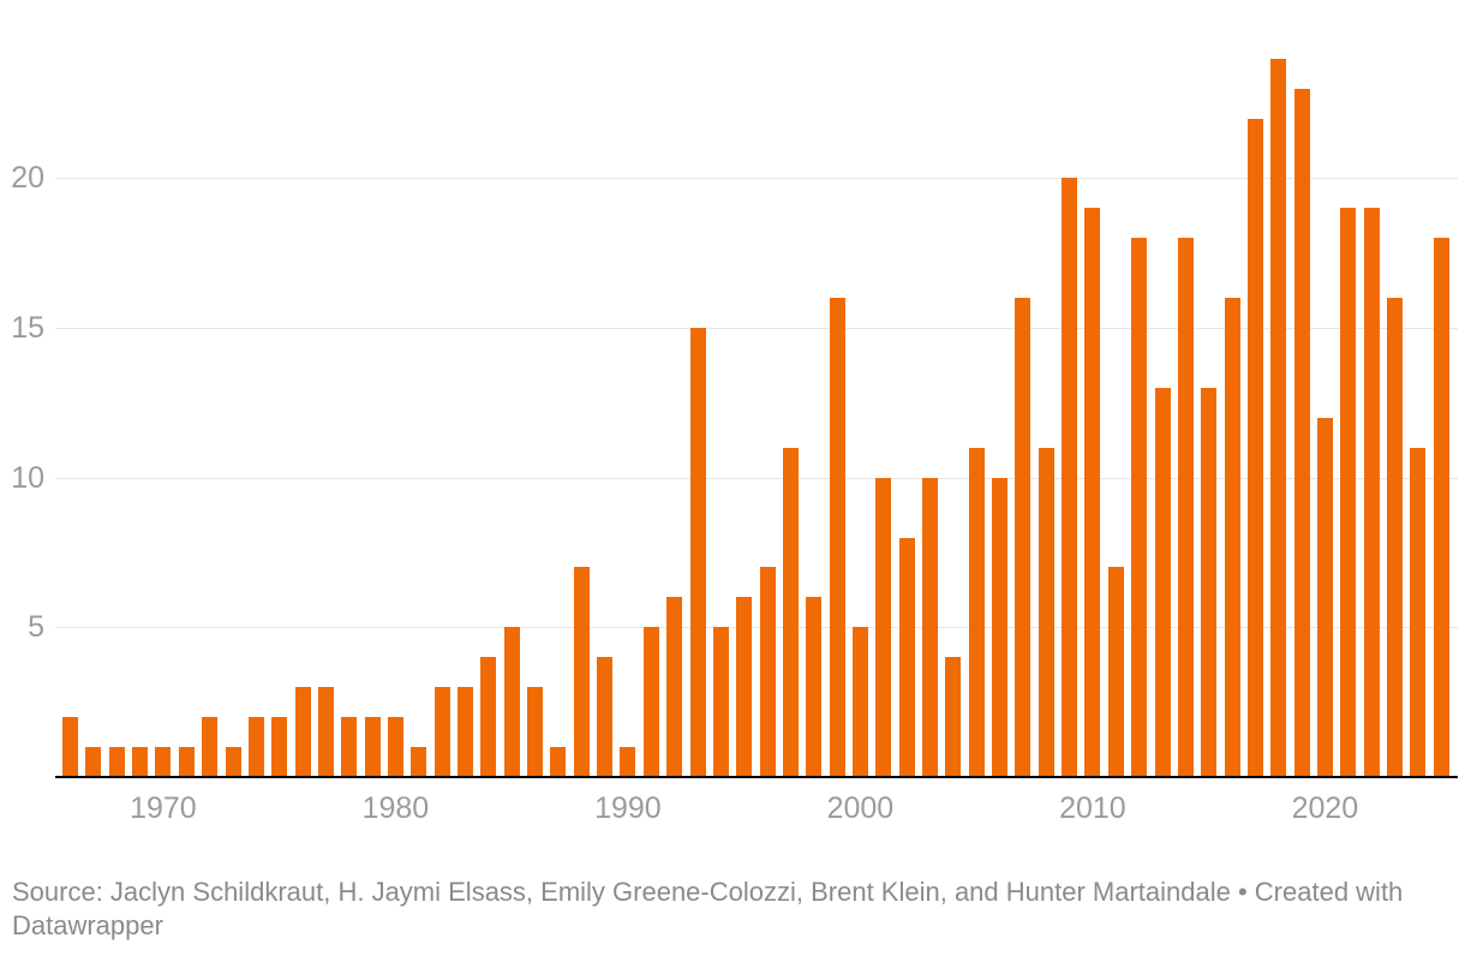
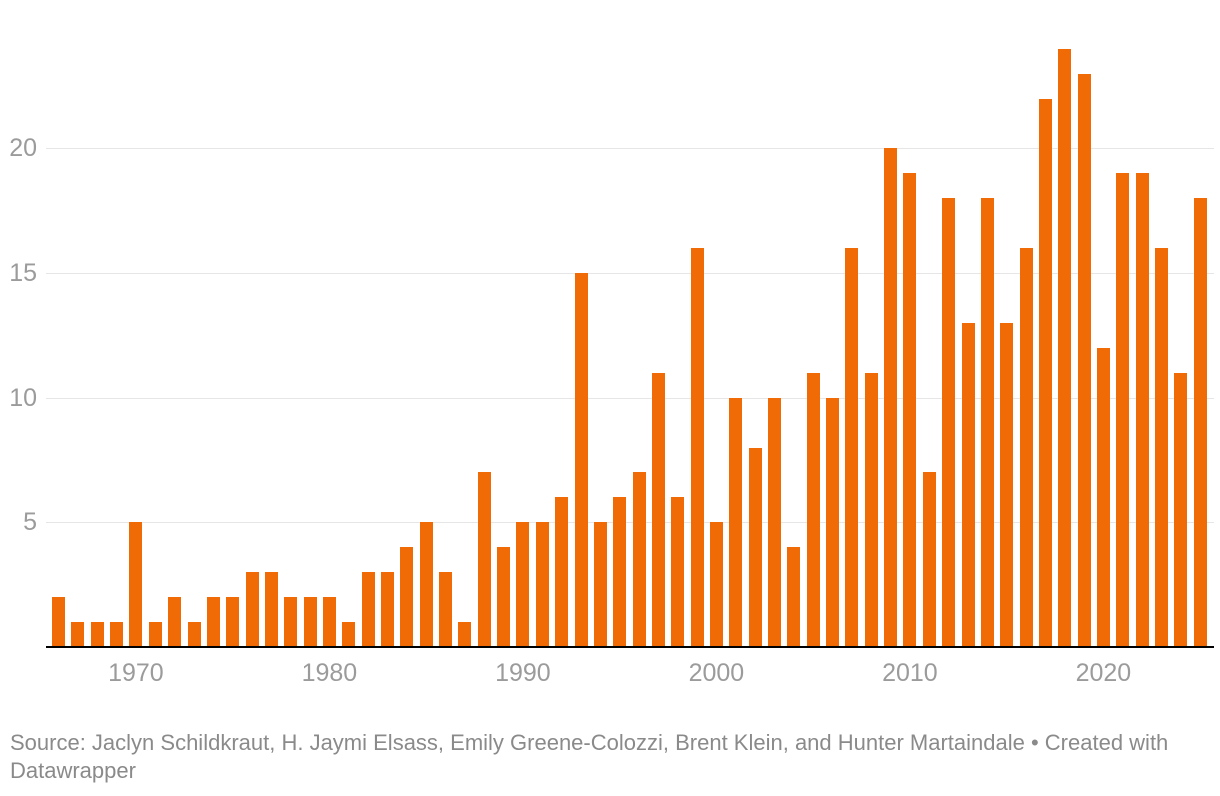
1970: 1 -> 5
1990: 1 -> 5
